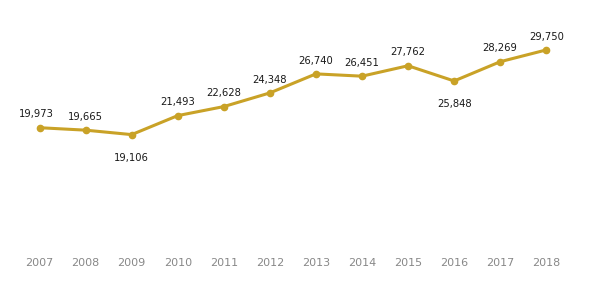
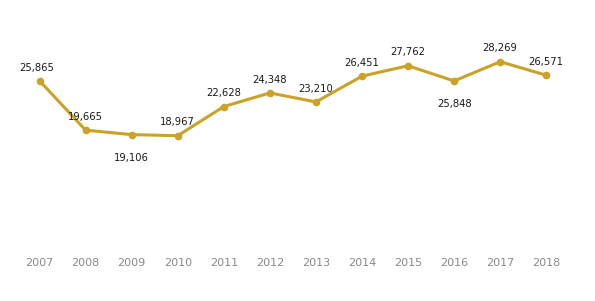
2007: 19,973 -> 25,865
2010: 21,493 -> 18,967
2013: 26,740 -> 23,210
2018: 29,750 -> 26,571
